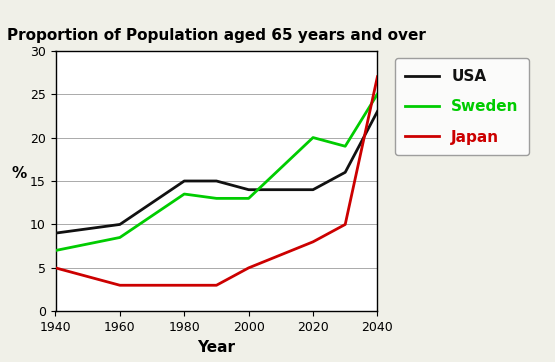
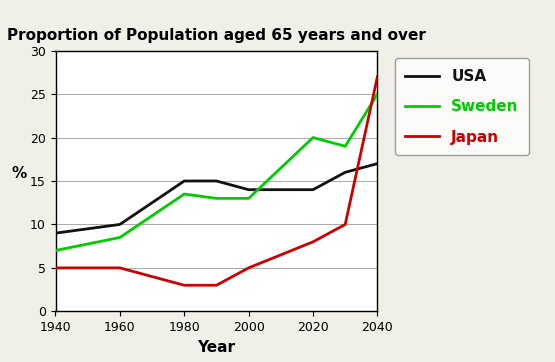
Japan/1960: 3 -> 5
USA/2040: 23 -> 17
